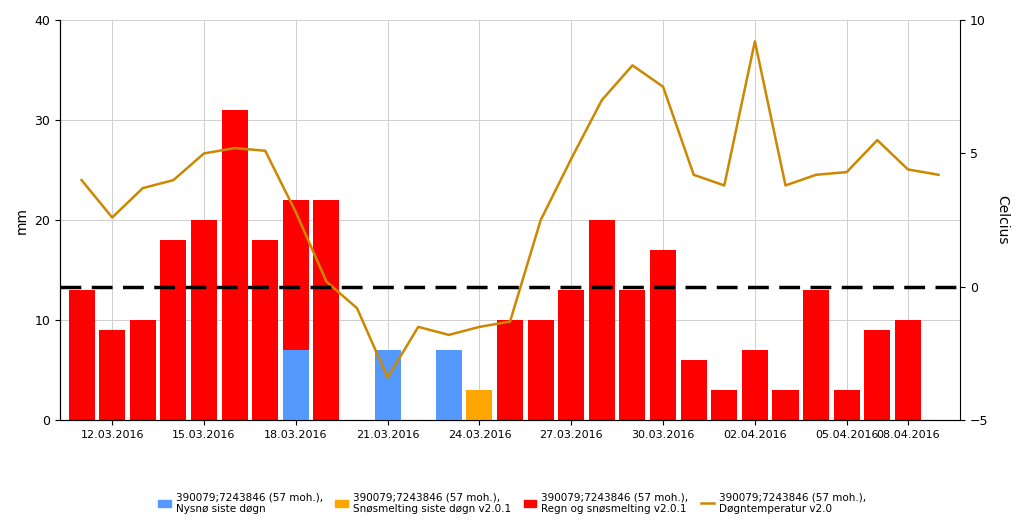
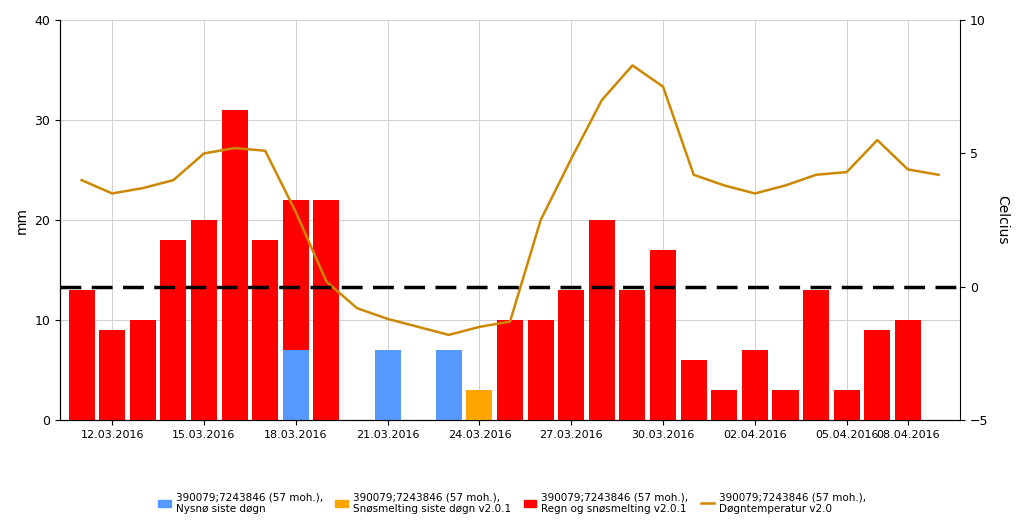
390079;7243846 (57 moh.), Døgntemperatur v2.0/12.03.2016: 2.6 -> 3.5
390079;7243846 (57 moh.), Døgntemperatur v2.0/21.03.2016: -3.4 -> -1.2
390079;7243846 (57 moh.), Døgntemperatur v2.0/02.04.2016: 9.2 -> 3.5
